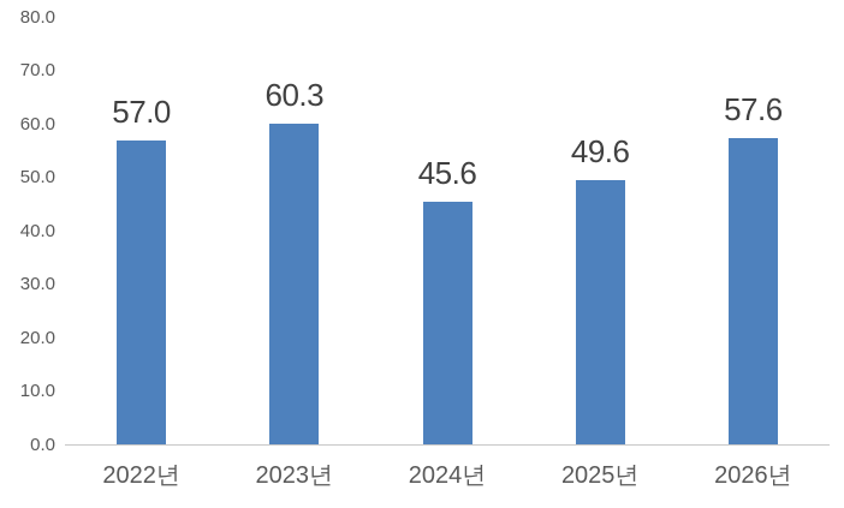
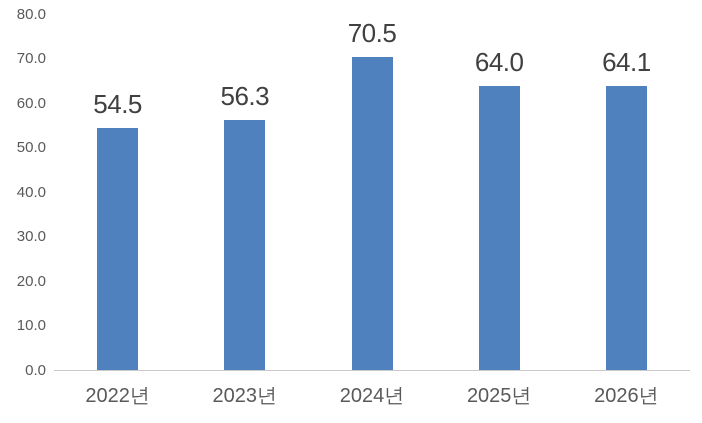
2022년: 57.0 -> 54.5
2023년: 60.3 -> 56.3
2024년: 45.6 -> 70.5
2025년: 49.6 -> 64.0
2026년: 57.6 -> 64.1
